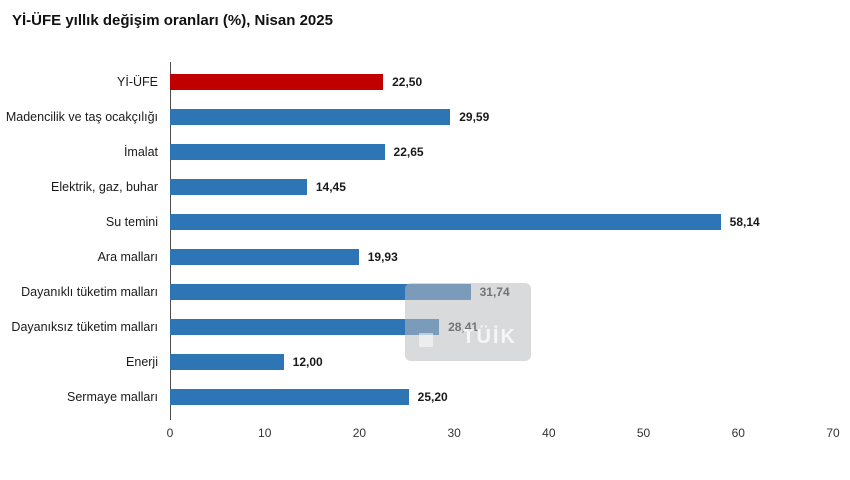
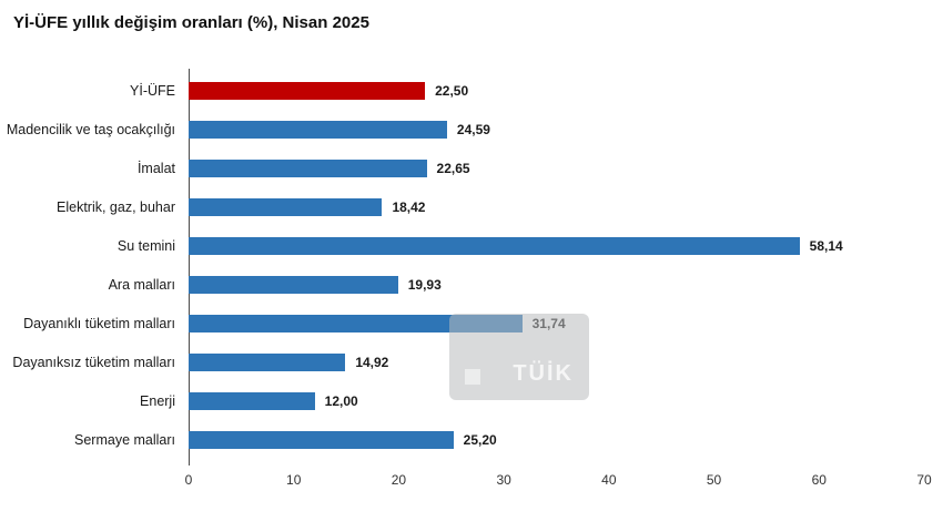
Madencilik ve taş ocakçılığı: 29,59 -> 24,59
Elektrik, gaz, buhar: 14,45 -> 18,42
Dayanıksız tüketim malları: 28,41 -> 14,92
